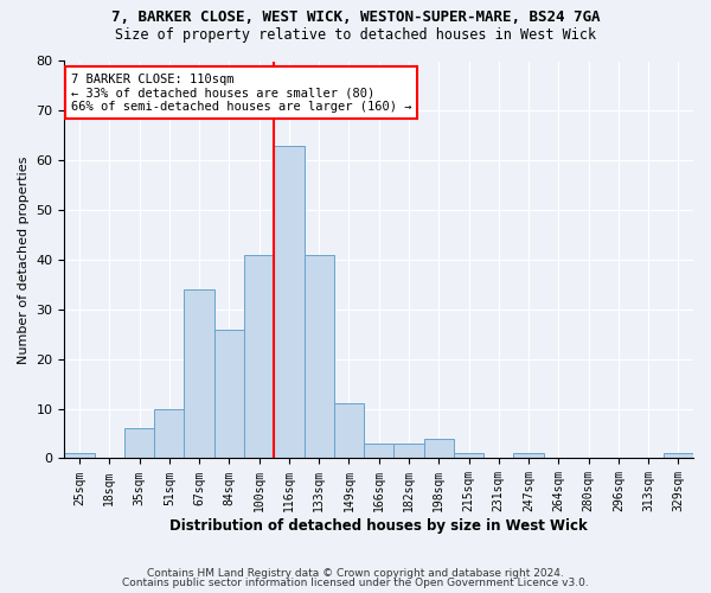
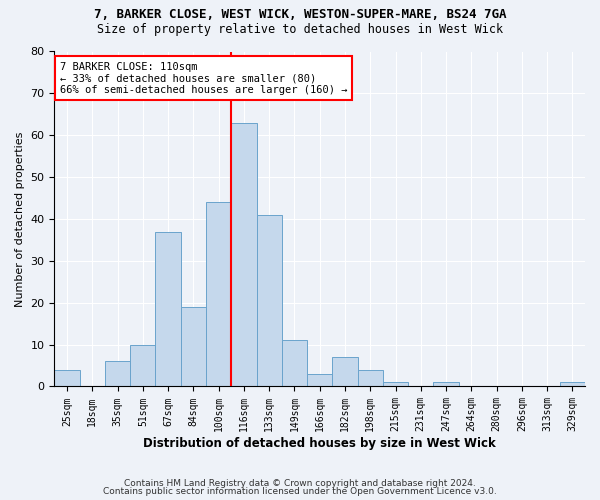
25sqm: 1 -> 4
67sqm: 34 -> 37
84sqm: 26 -> 19
100sqm: 41 -> 44
182sqm: 3 -> 7
